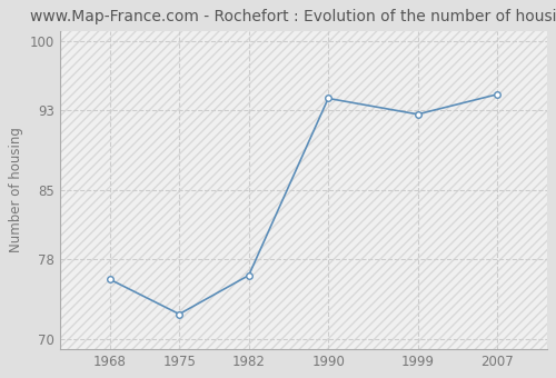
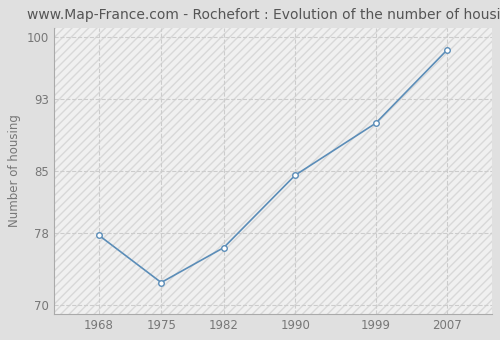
1968: 76.0 -> 77.8
1990: 94.2 -> 84.5
1999: 92.6 -> 90.3
2007: 94.6 -> 98.5
